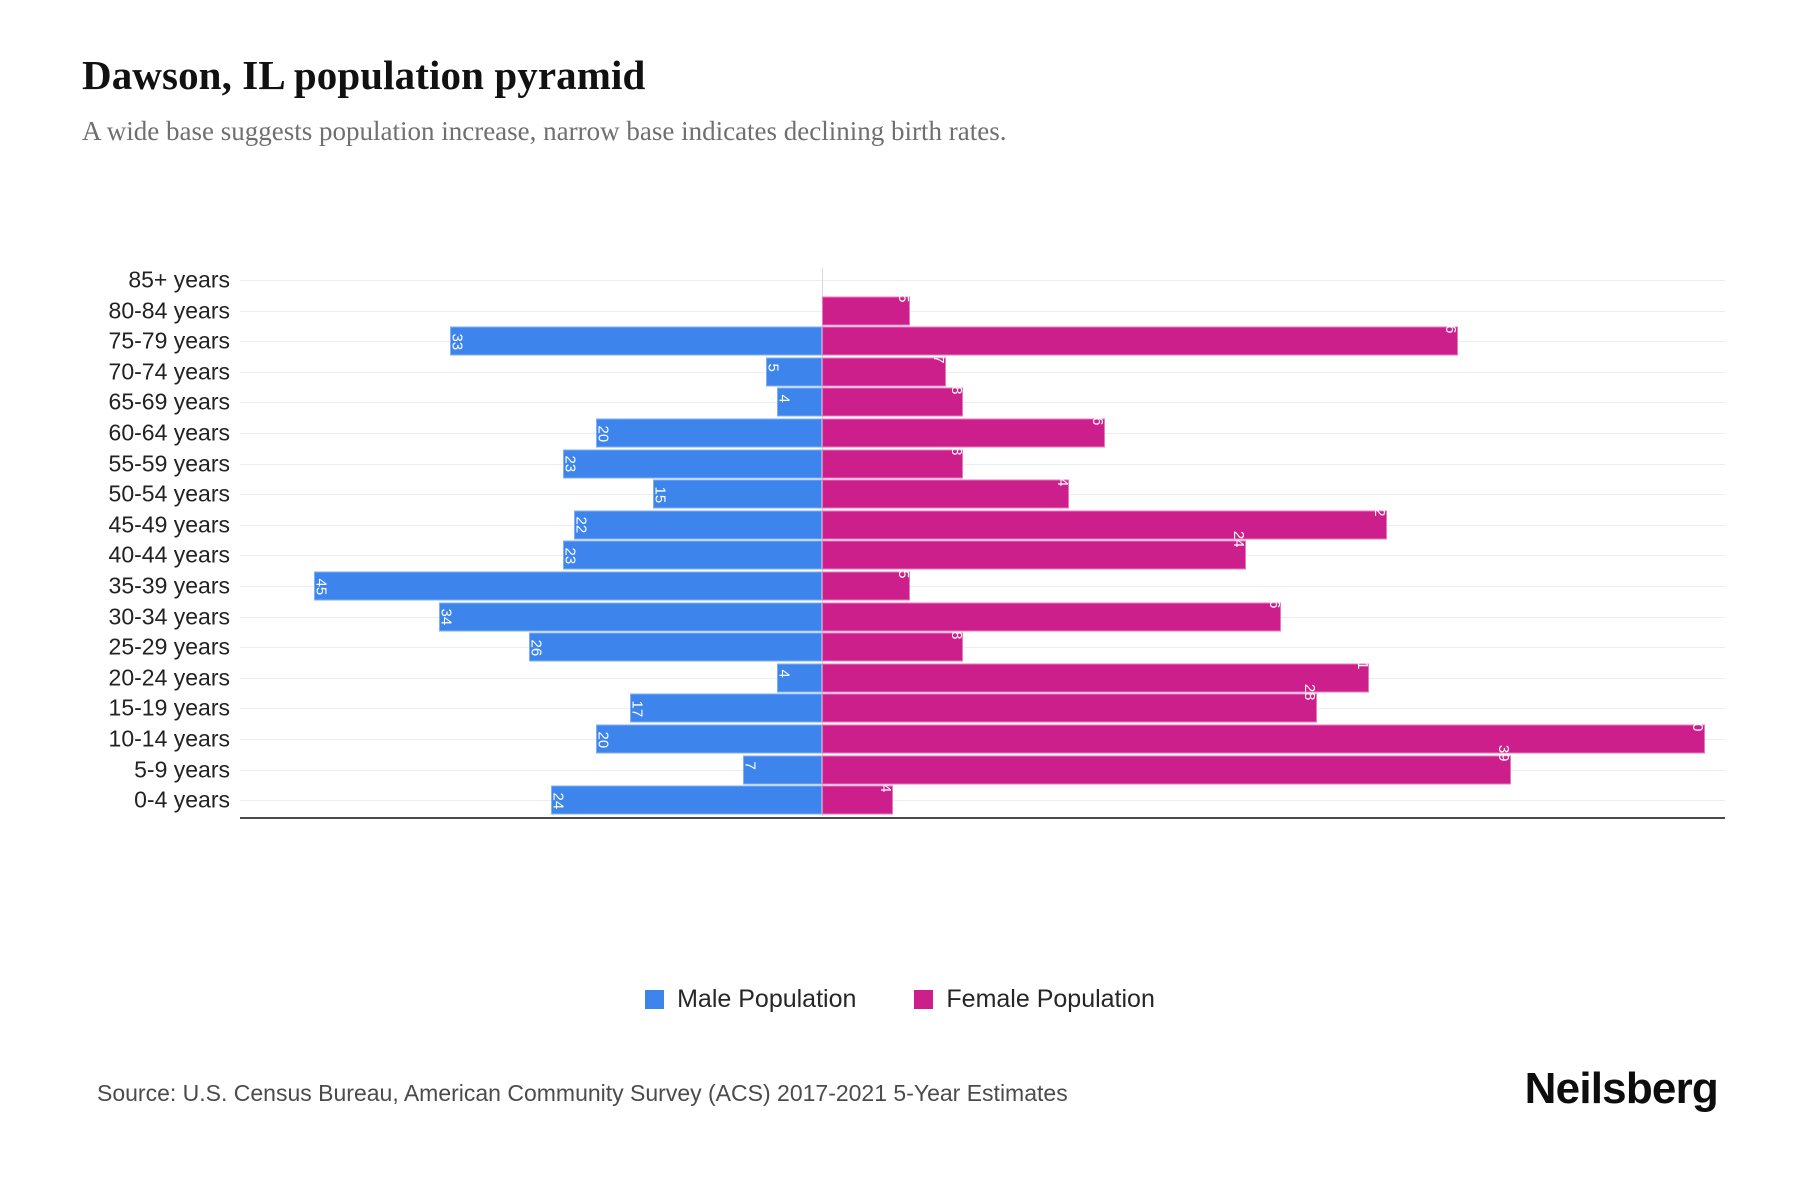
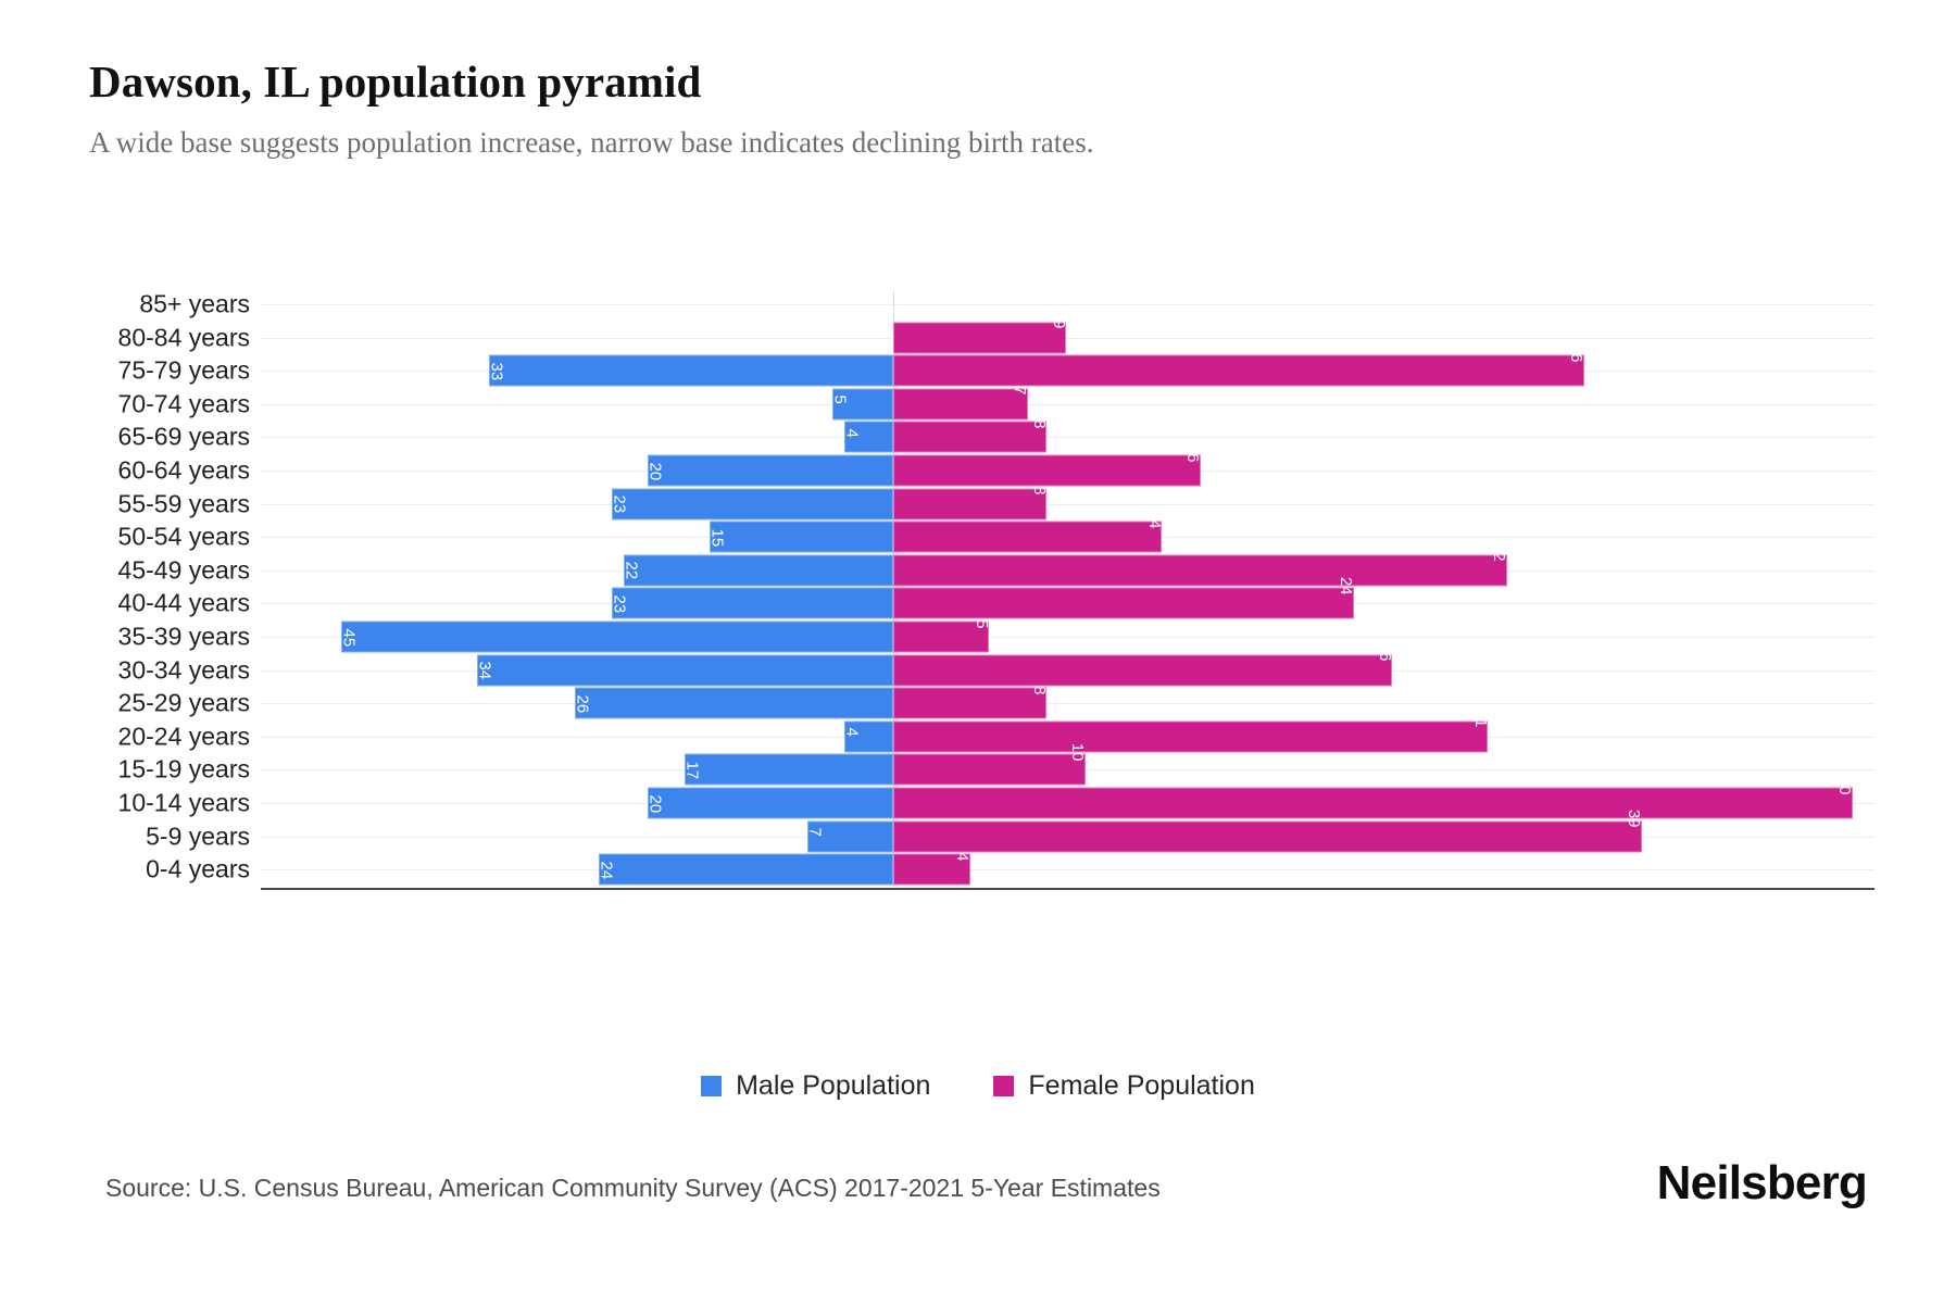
Female Population/80-84 years: 5 -> 9
Female Population/15-19 years: 28 -> 10
